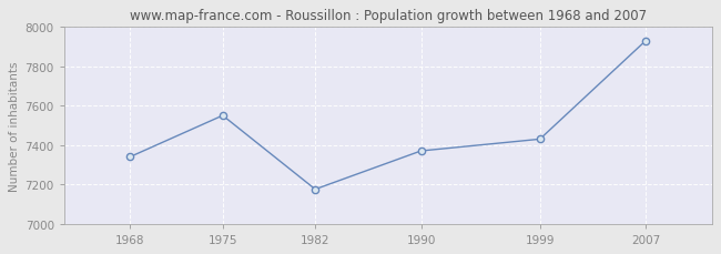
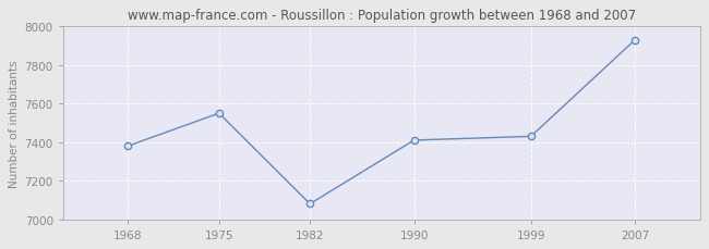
1968: 7340 -> 7380
1982: 7180 -> 7080
1990: 7370 -> 7410
